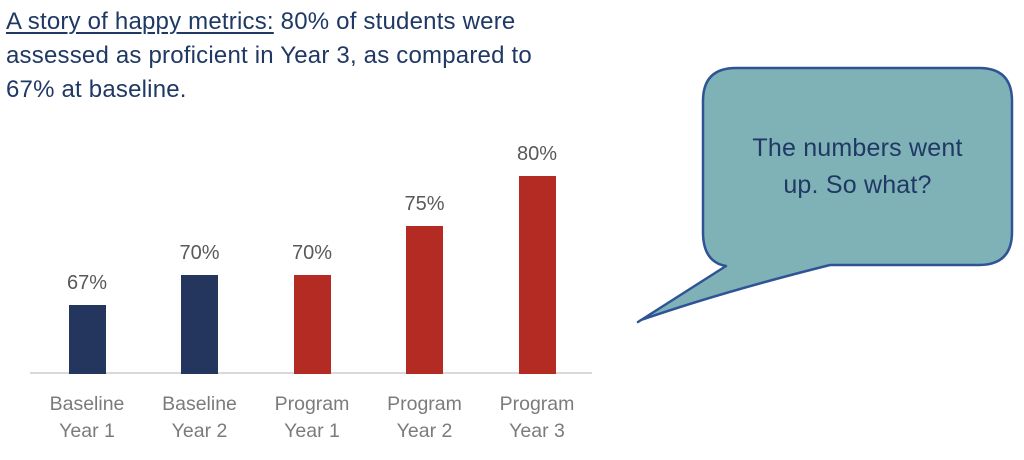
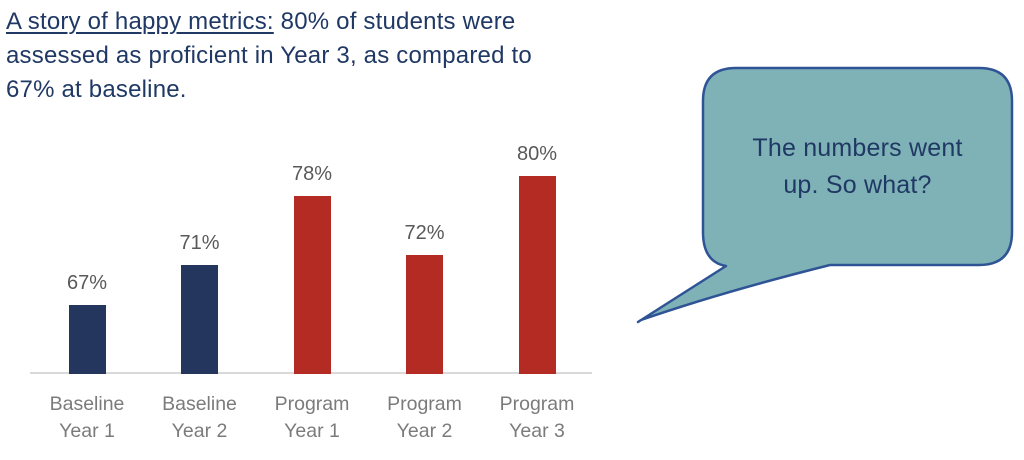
Baseline Year 2: 70% -> 71%
Program Year 1: 70% -> 78%
Program Year 2: 75% -> 72%
